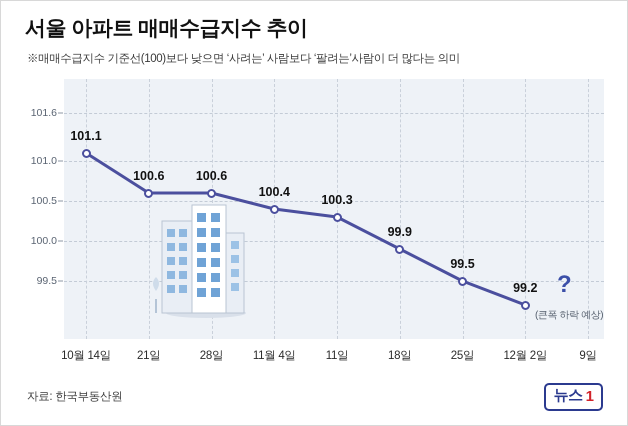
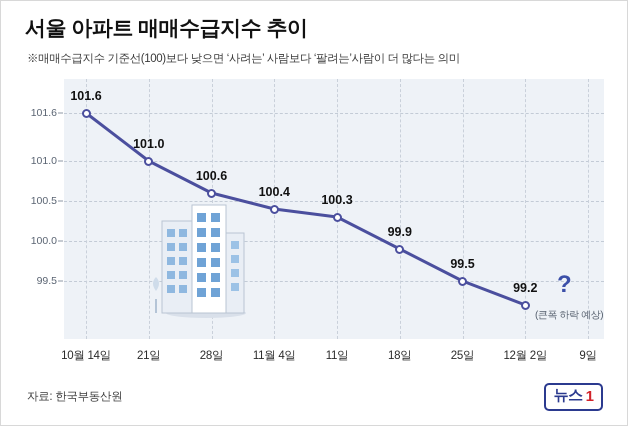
10월 14일: 101.1 -> 101.6
21일: 100.6 -> 101.0
